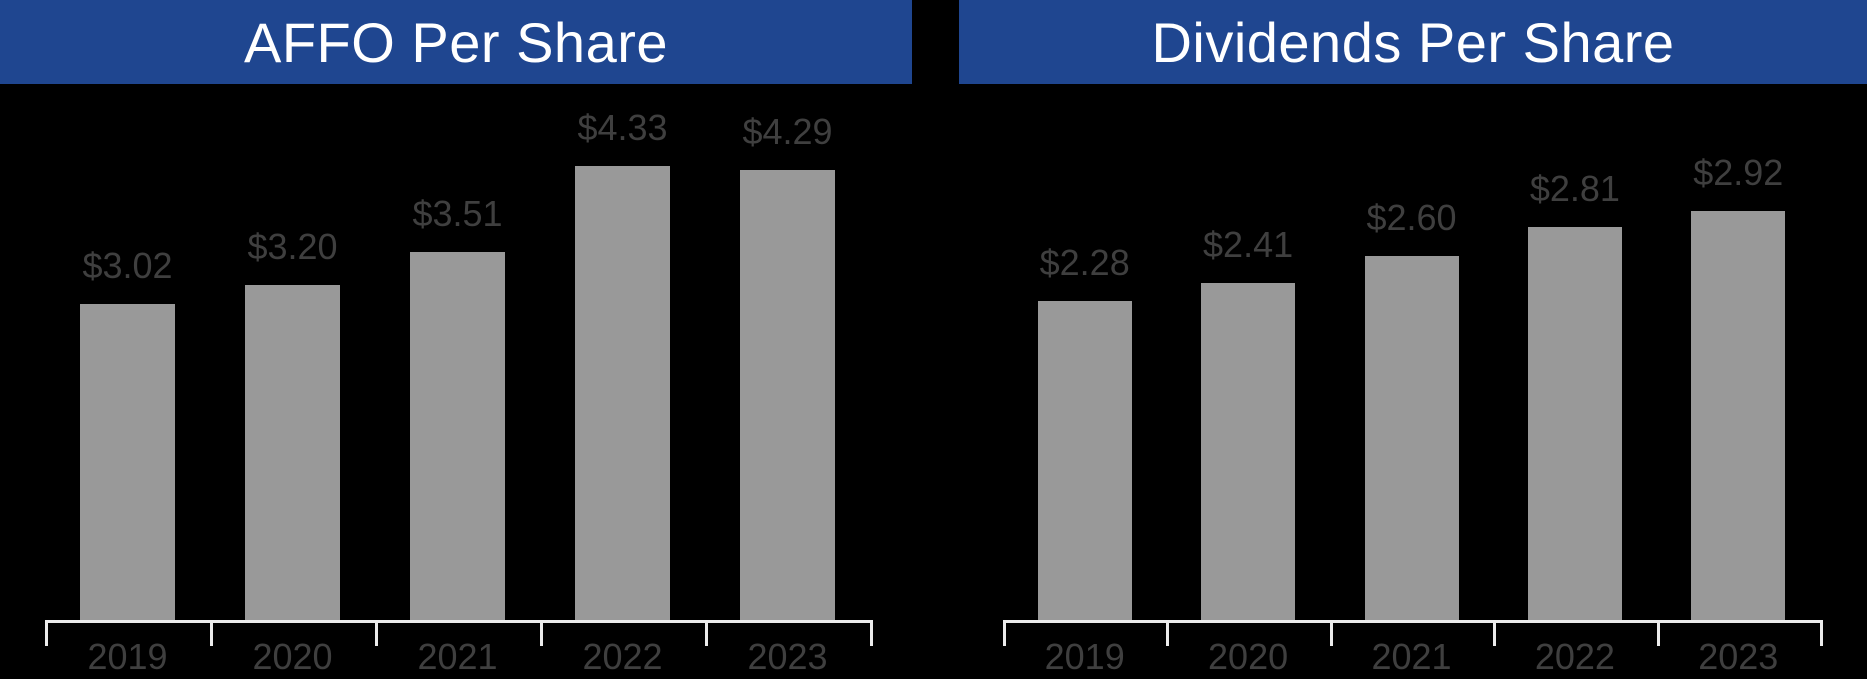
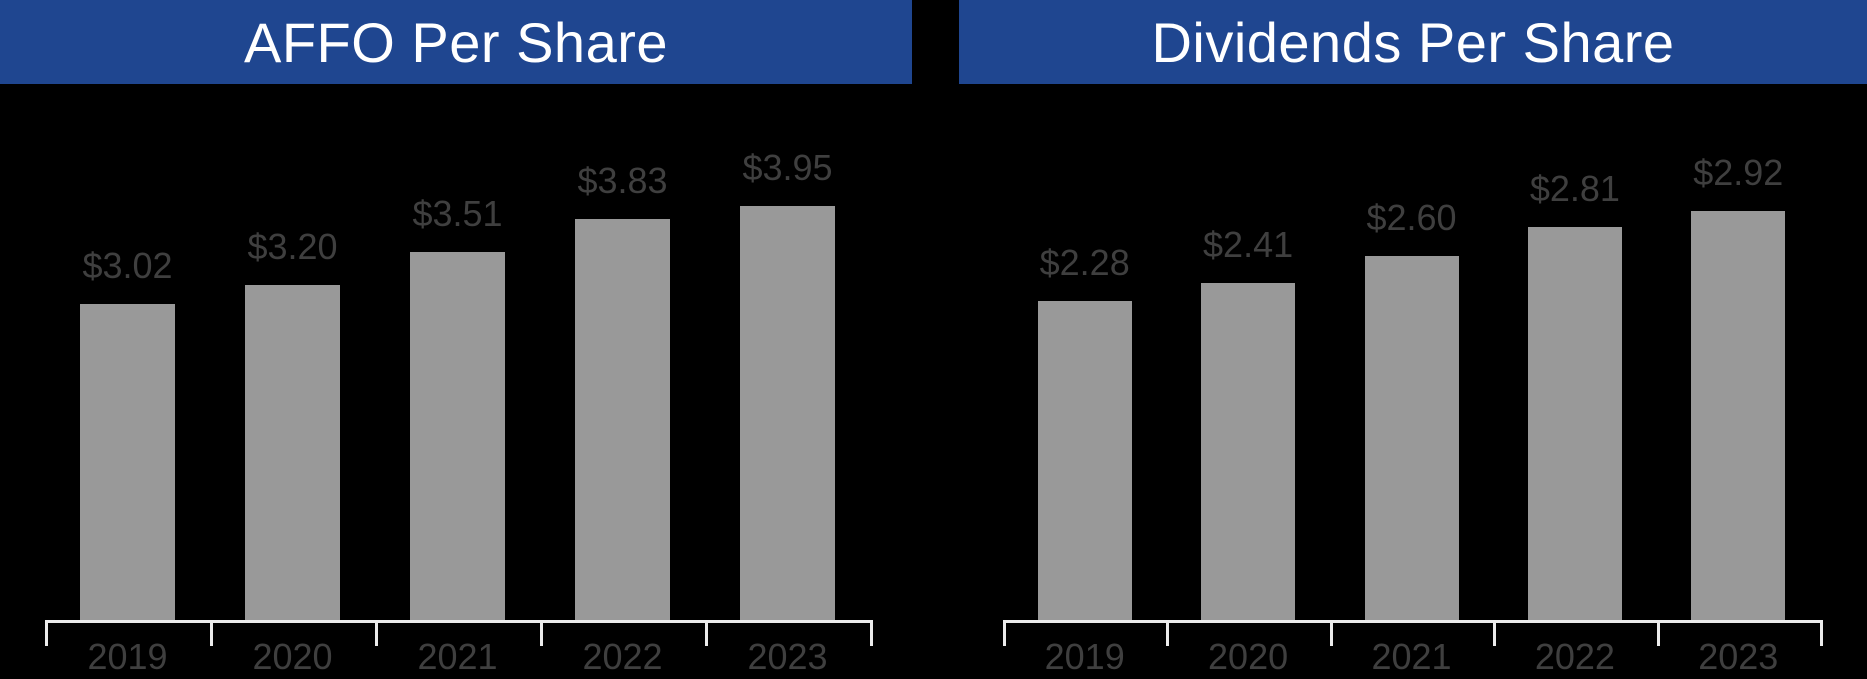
AFFO Per Share/2022: $4.33 -> $3.83
AFFO Per Share/2023: $4.29 -> $3.95
